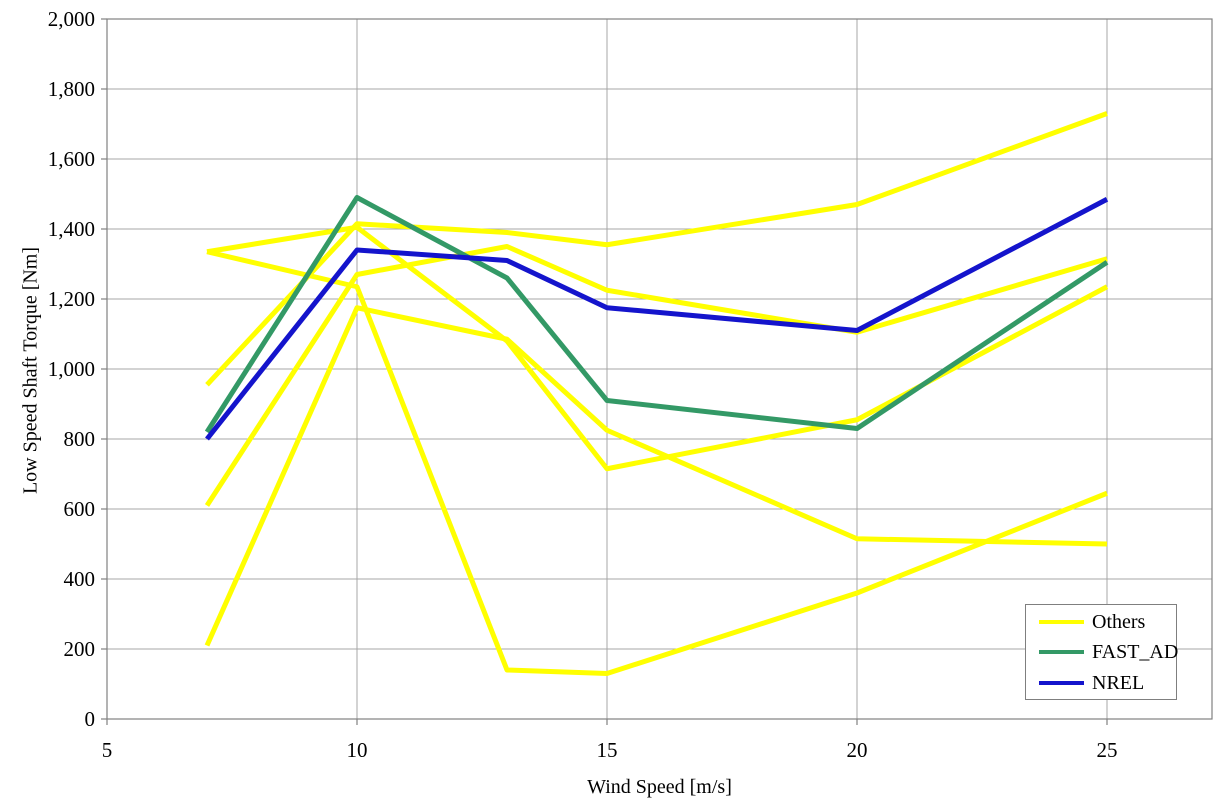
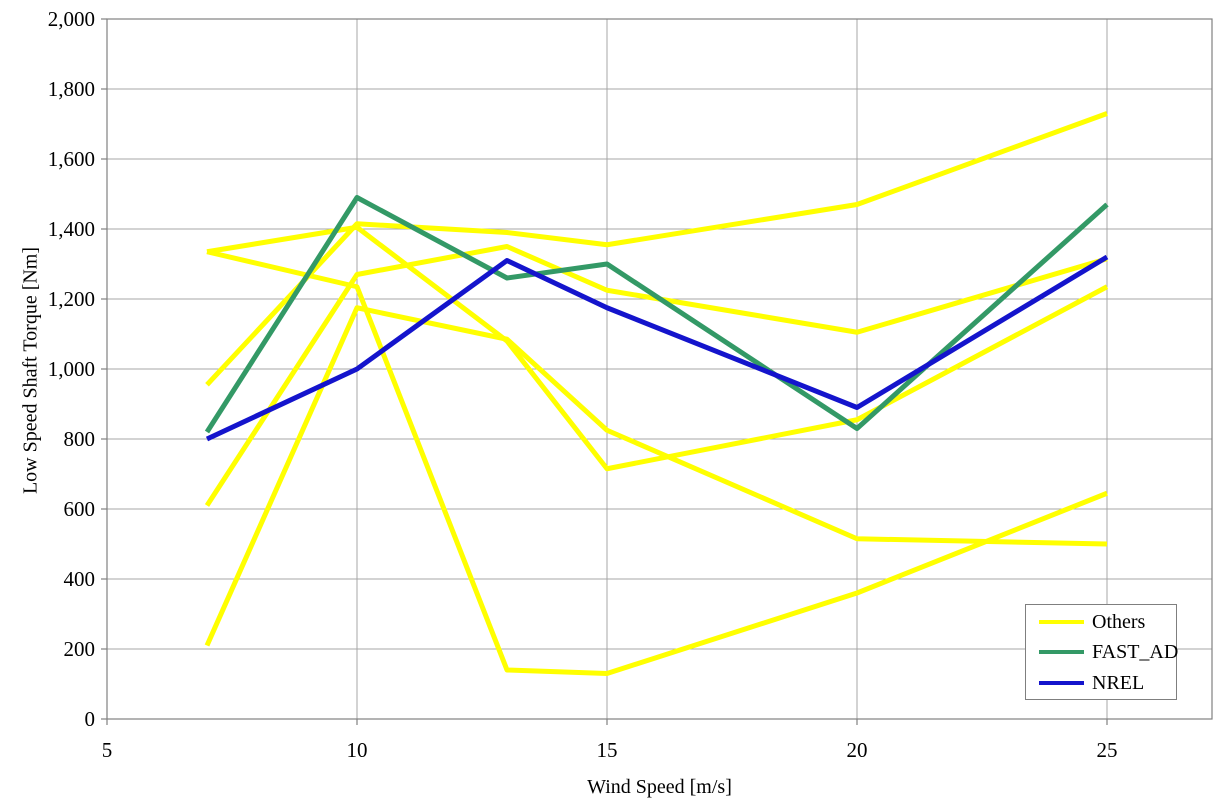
NREL/10: 1340 -> 1000
FAST_AD/15: 910 -> 1300
NREL/20: 1110 -> 890
FAST_AD/25: 1300 -> 1470
NREL/25: 1480 -> 1320
